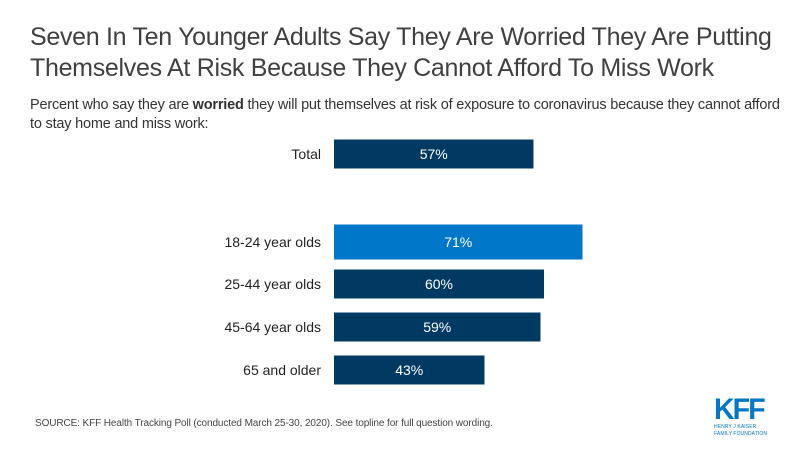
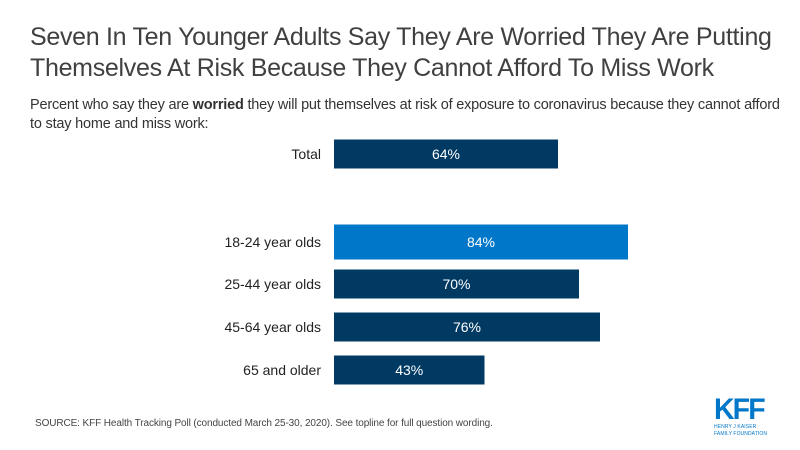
Total: 57% -> 64%
18-24 year olds: 71% -> 84%
25-44 year olds: 60% -> 70%
45-64 year olds: 59% -> 76%
